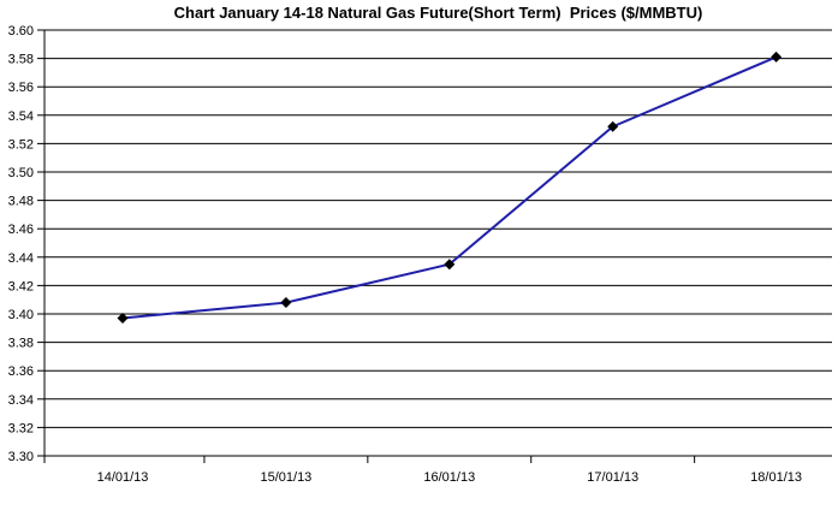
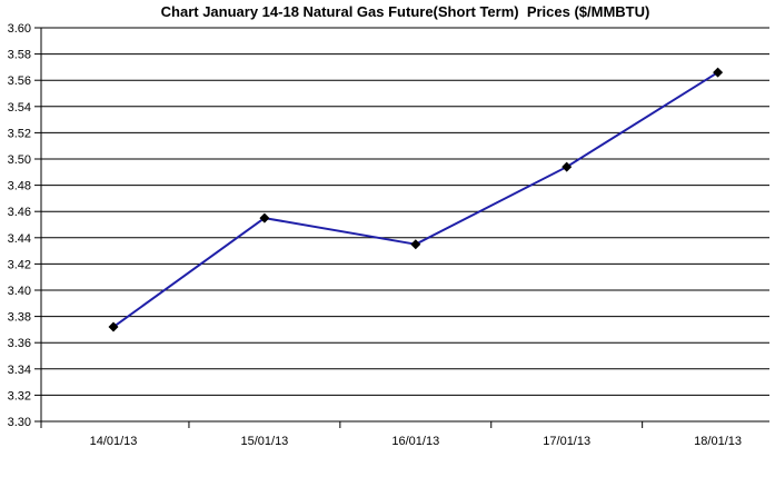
14/01/13: 3.397 -> 3.372
15/01/13: 3.408 -> 3.455
17/01/13: 3.532 -> 3.494
18/01/13: 3.581 -> 3.566
